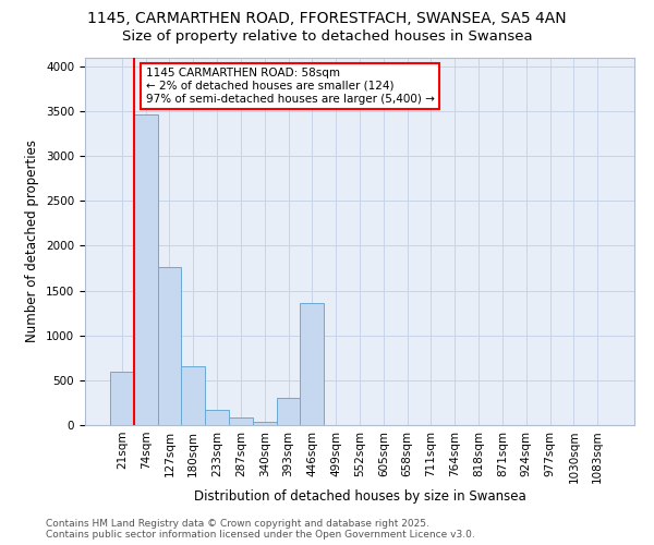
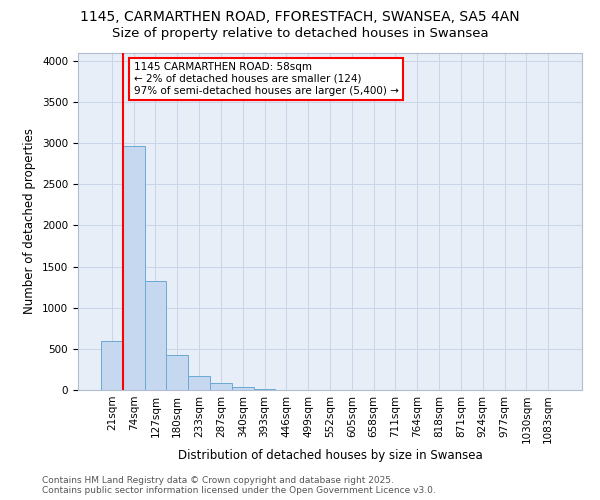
74sqm: 3460 -> 2970
127sqm: 1760 -> 1330
180sqm: 660 -> 430
393sqm: 300 -> 10
446sqm: 1360 -> 0
